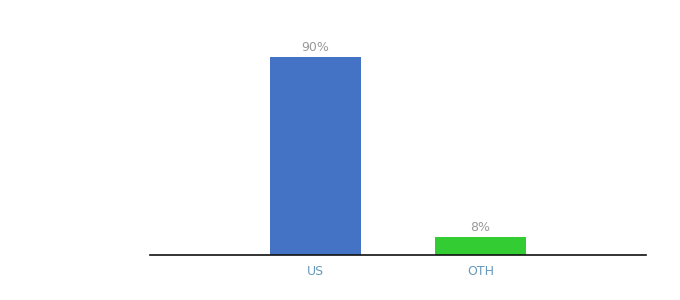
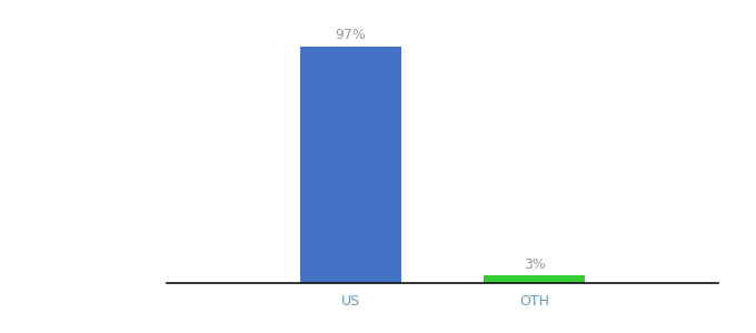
US: 90% -> 97%
OTH: 8% -> 3%
